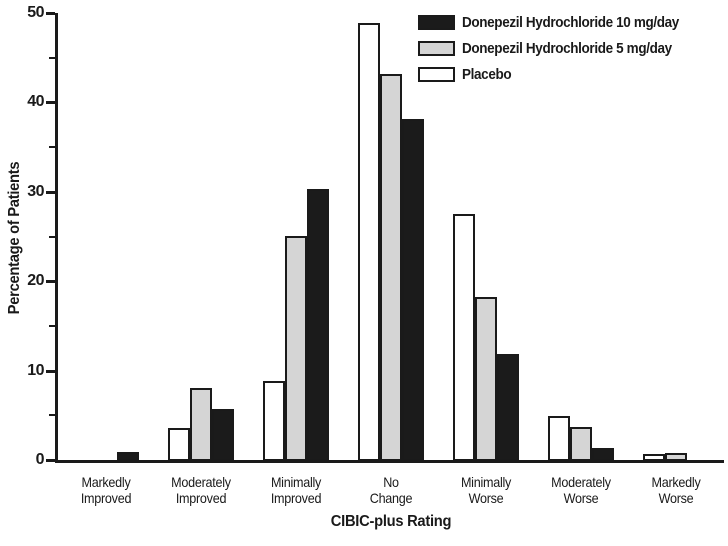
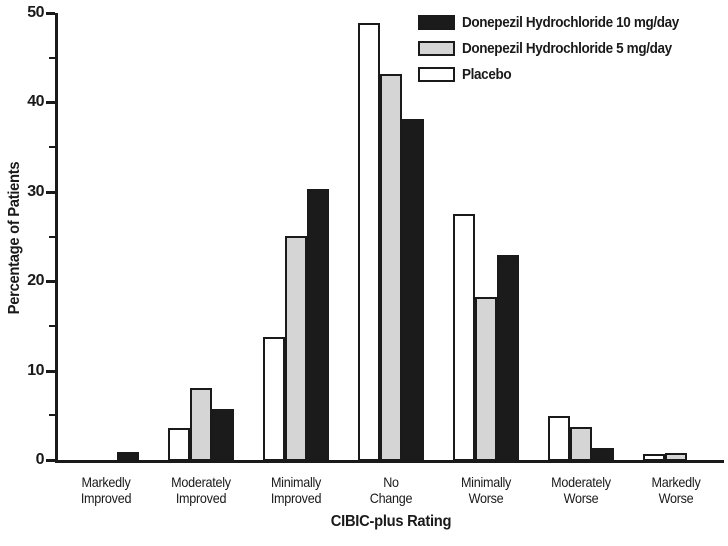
Placebo/Minimally Improved: 9 -> 14
Donepezil Hydrochloride 10 mg/day/Minimally Worse: 12 -> 23
